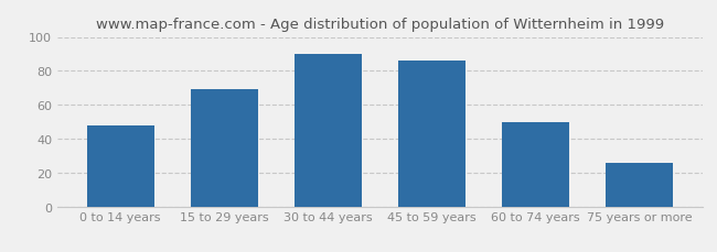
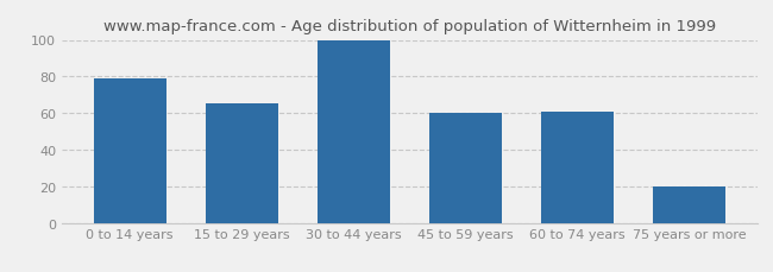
0 to 14 years: 48 -> 79
15 to 29 years: 69 -> 65
30 to 44 years: 90 -> 100
45 to 59 years: 86 -> 60
60 to 74 years: 50 -> 61
75 years or more: 26 -> 20
